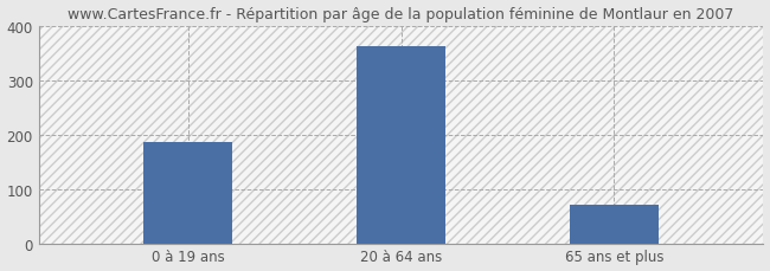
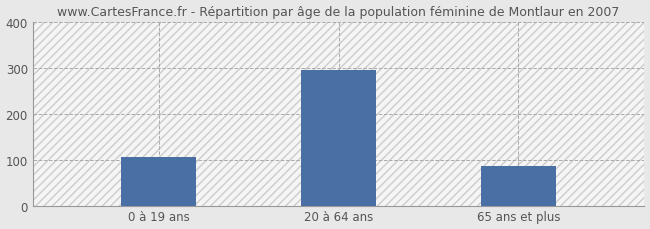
0 à 19 ans: 185 -> 105
20 à 64 ans: 362 -> 295
65 ans et plus: 70 -> 85
